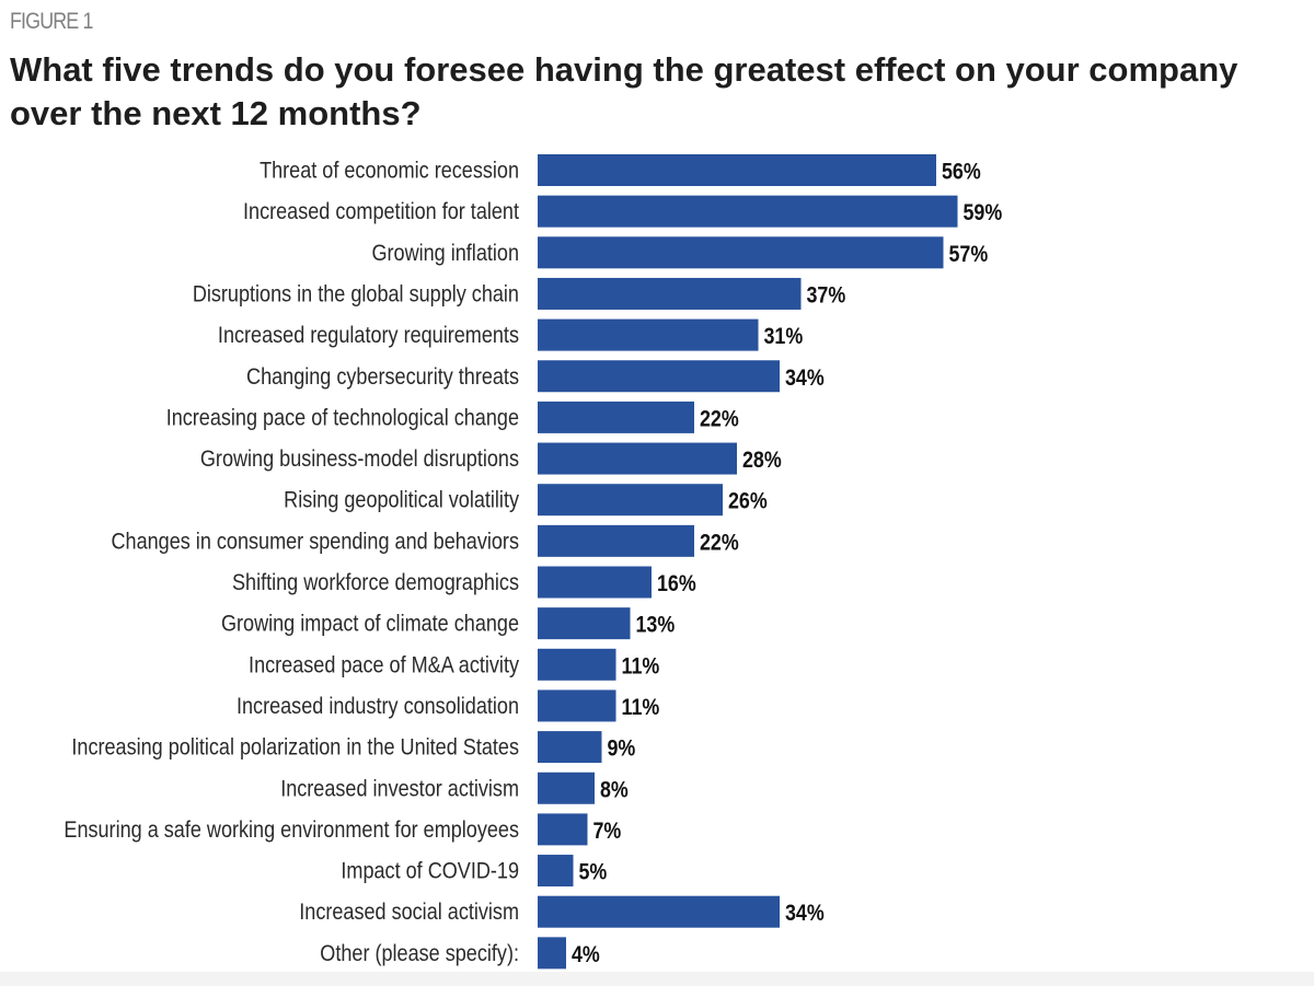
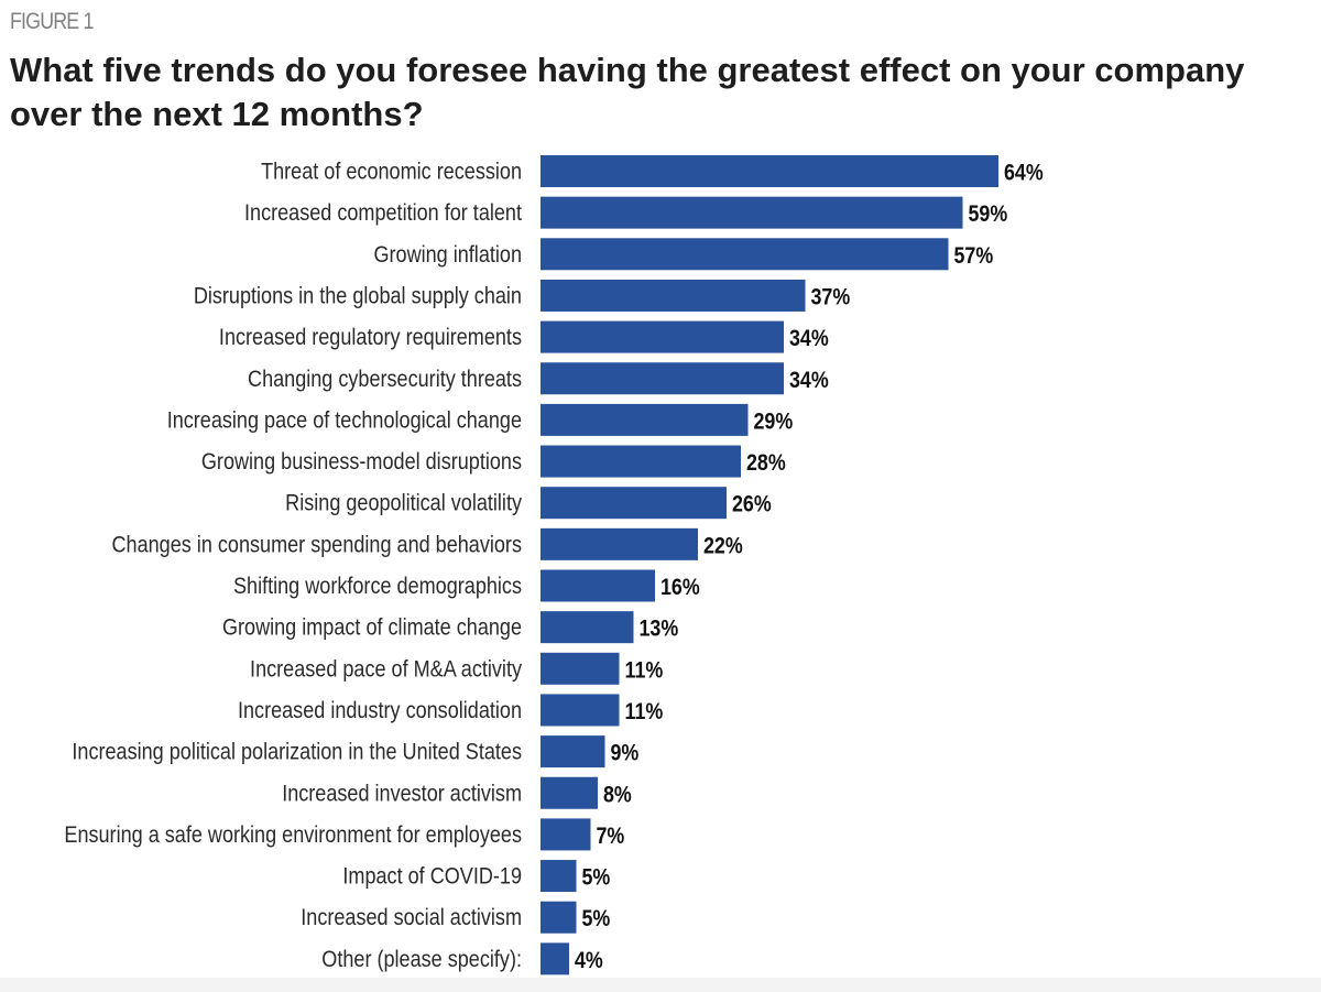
Threat of economic recession: 56% -> 64%
Increased regulatory requirements: 31% -> 34%
Increasing pace of technological change: 22% -> 29%
Increased social activism: 34% -> 5%
